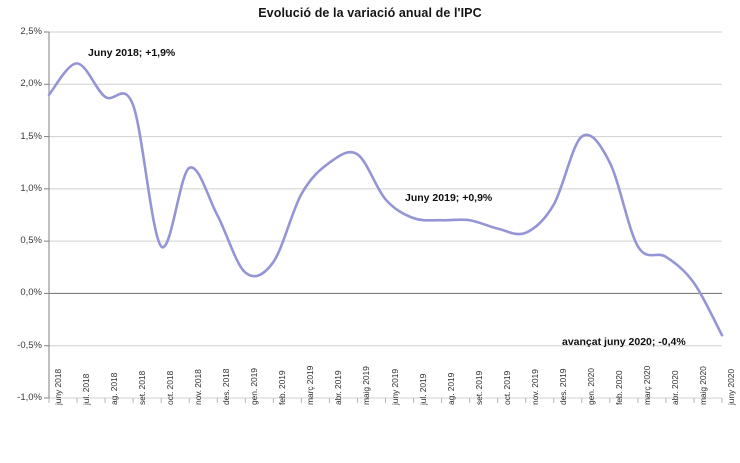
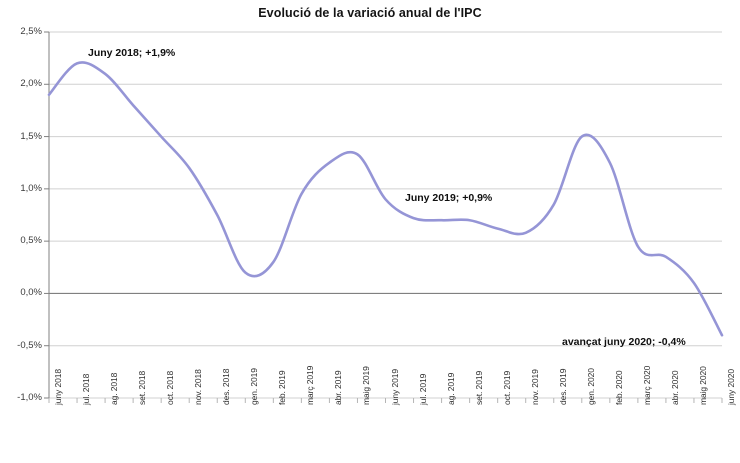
ag. 2018: 1,88% -> 2,10%
oct. 2018: 0,45% -> 1,50%
